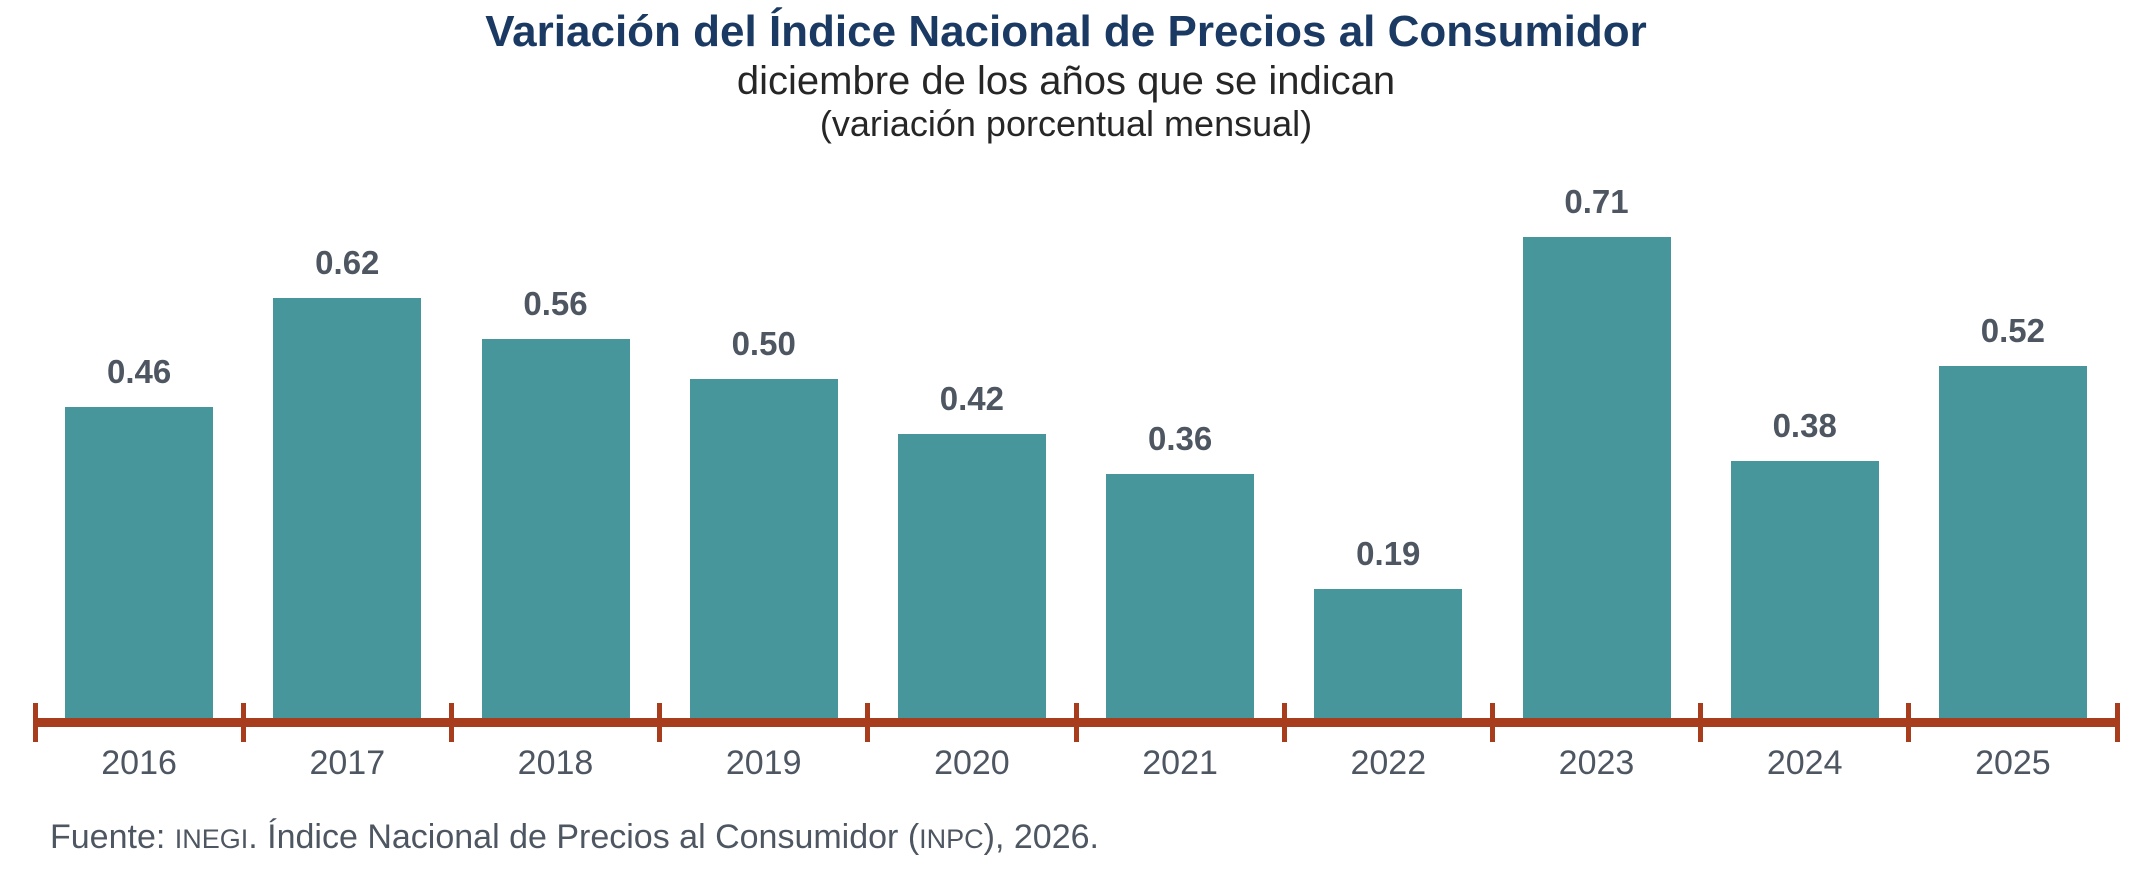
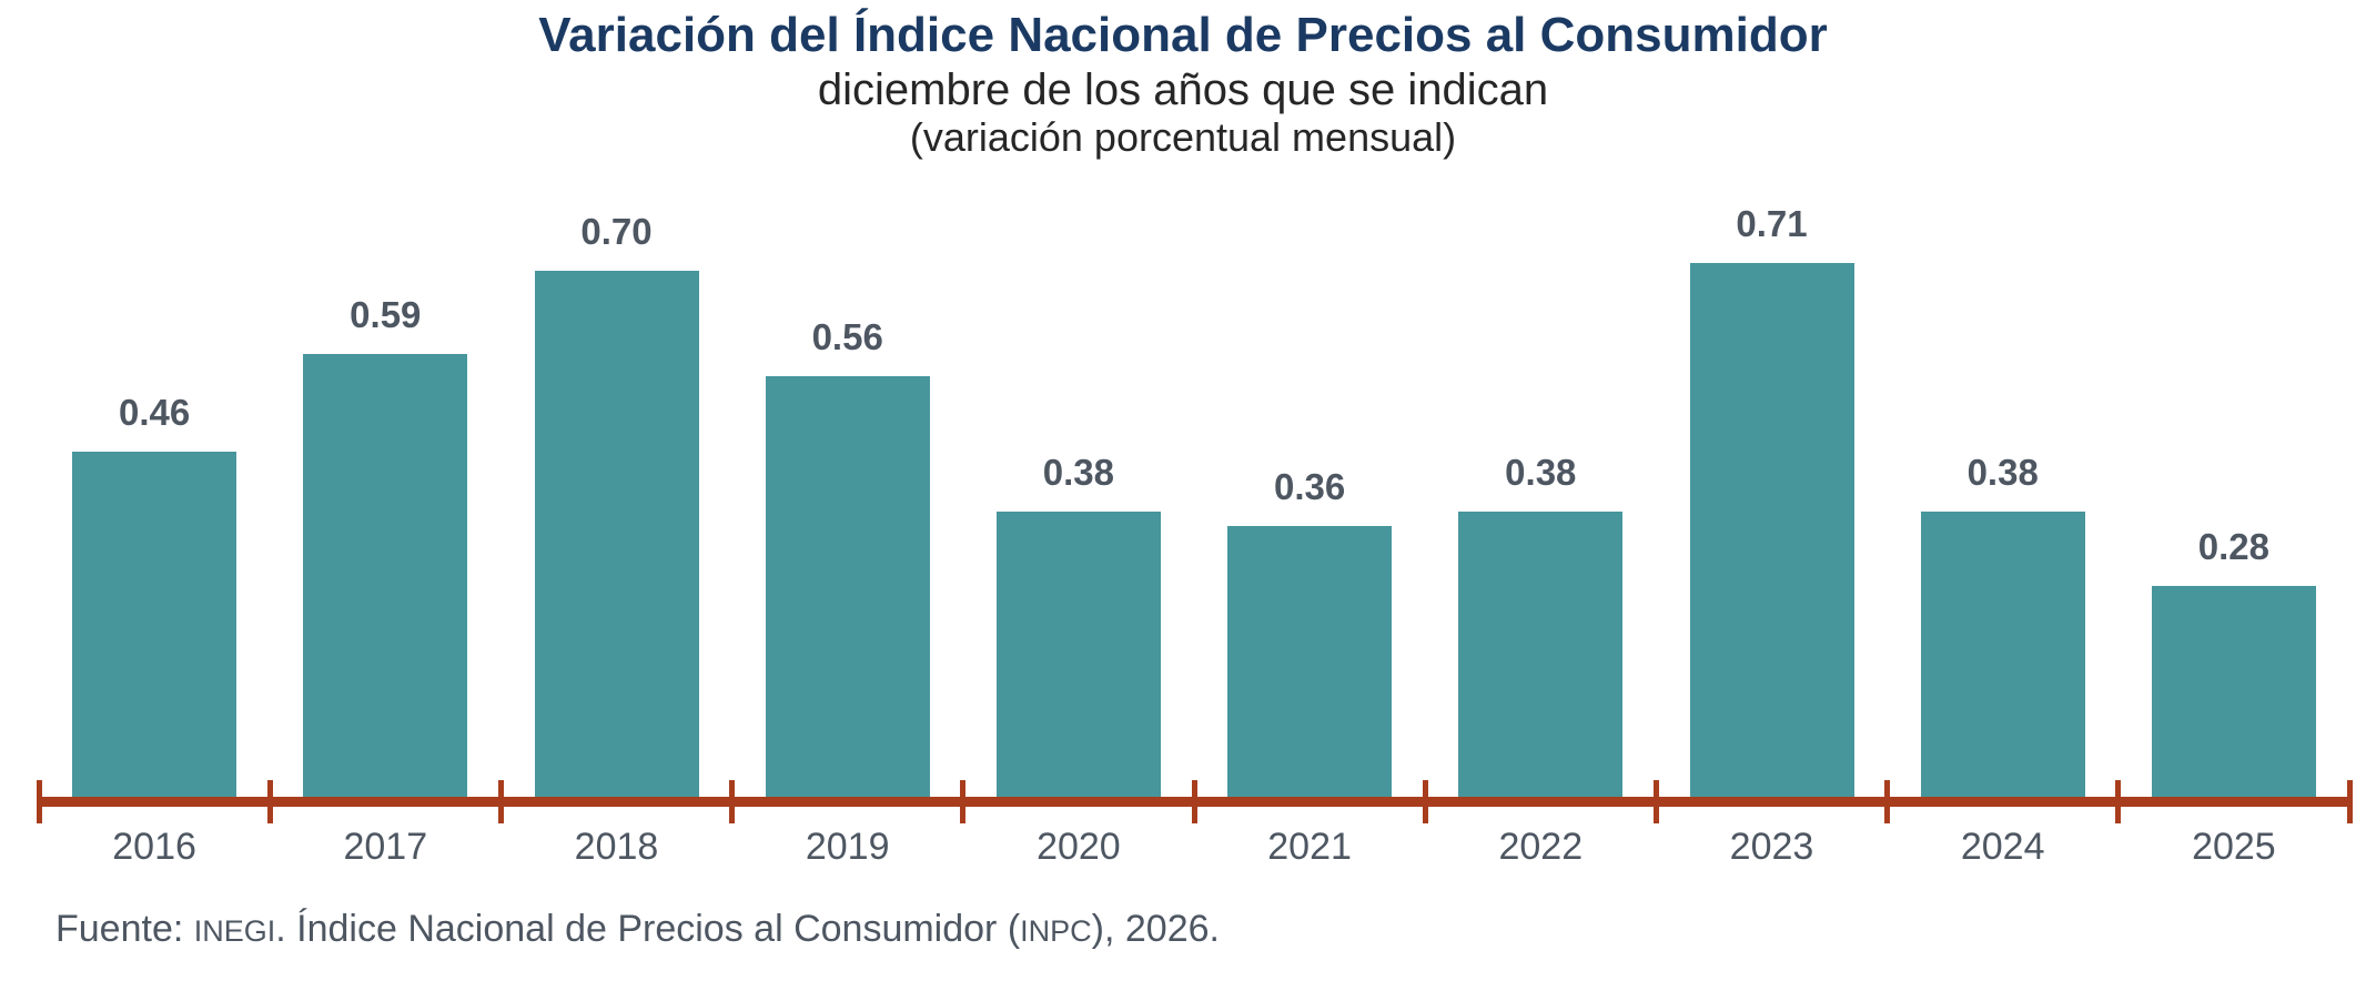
2017: 0.62 -> 0.59
2018: 0.56 -> 0.70
2019: 0.50 -> 0.56
2020: 0.42 -> 0.38
2022: 0.19 -> 0.38
2025: 0.52 -> 0.28
